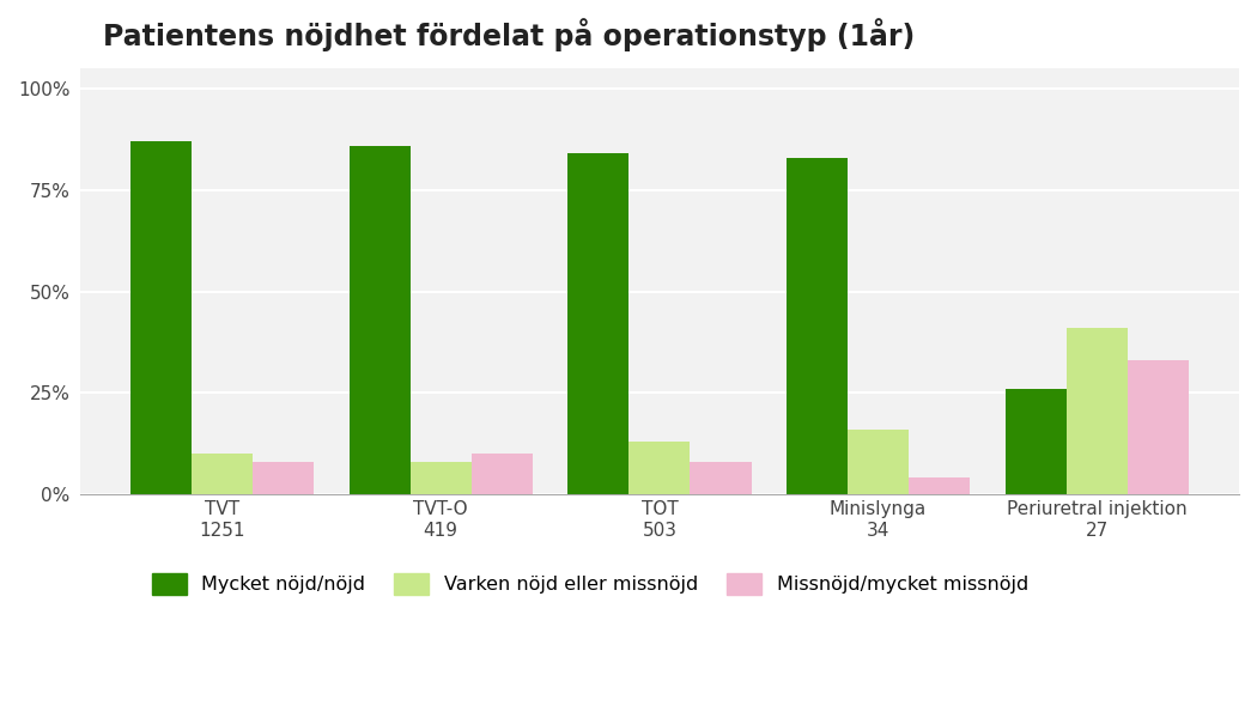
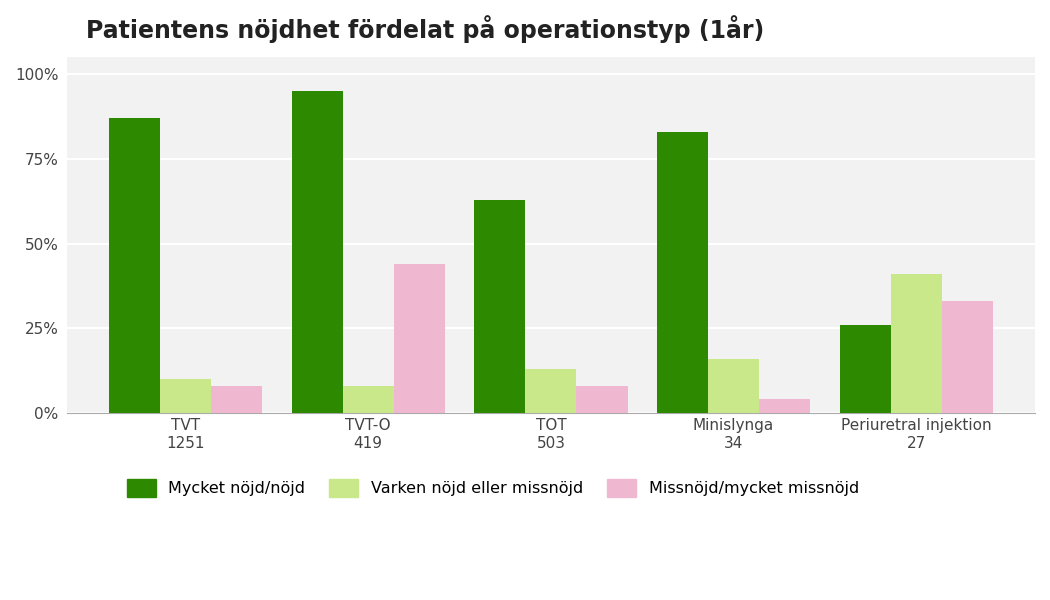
Mycket nöjd/nöjd/TVT-O 419: 86% -> 95%
Missnöjd/mycket missnöjd/TVT-O 419: 10% -> 44%
Mycket nöjd/nöjd/TOT 503: 84% -> 63%
